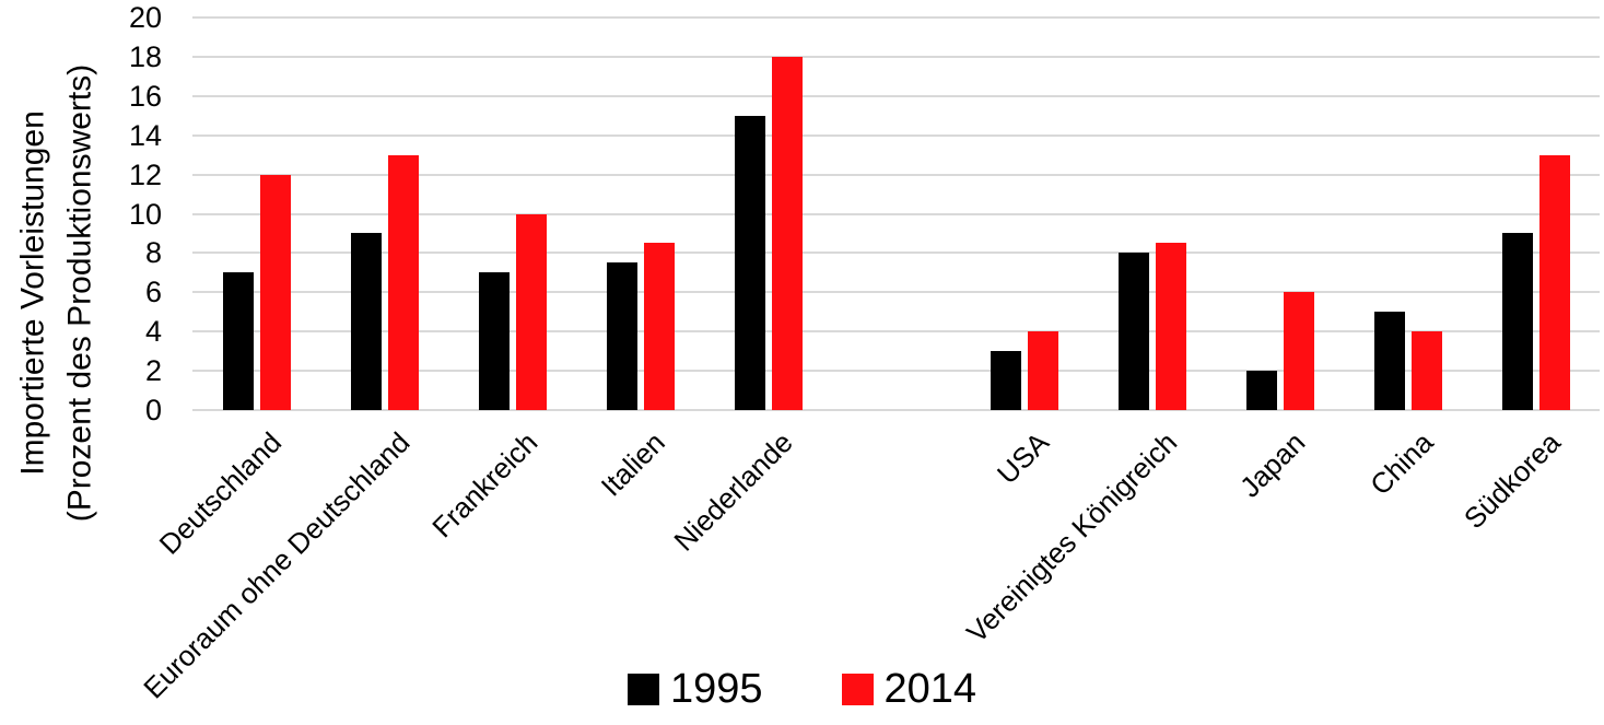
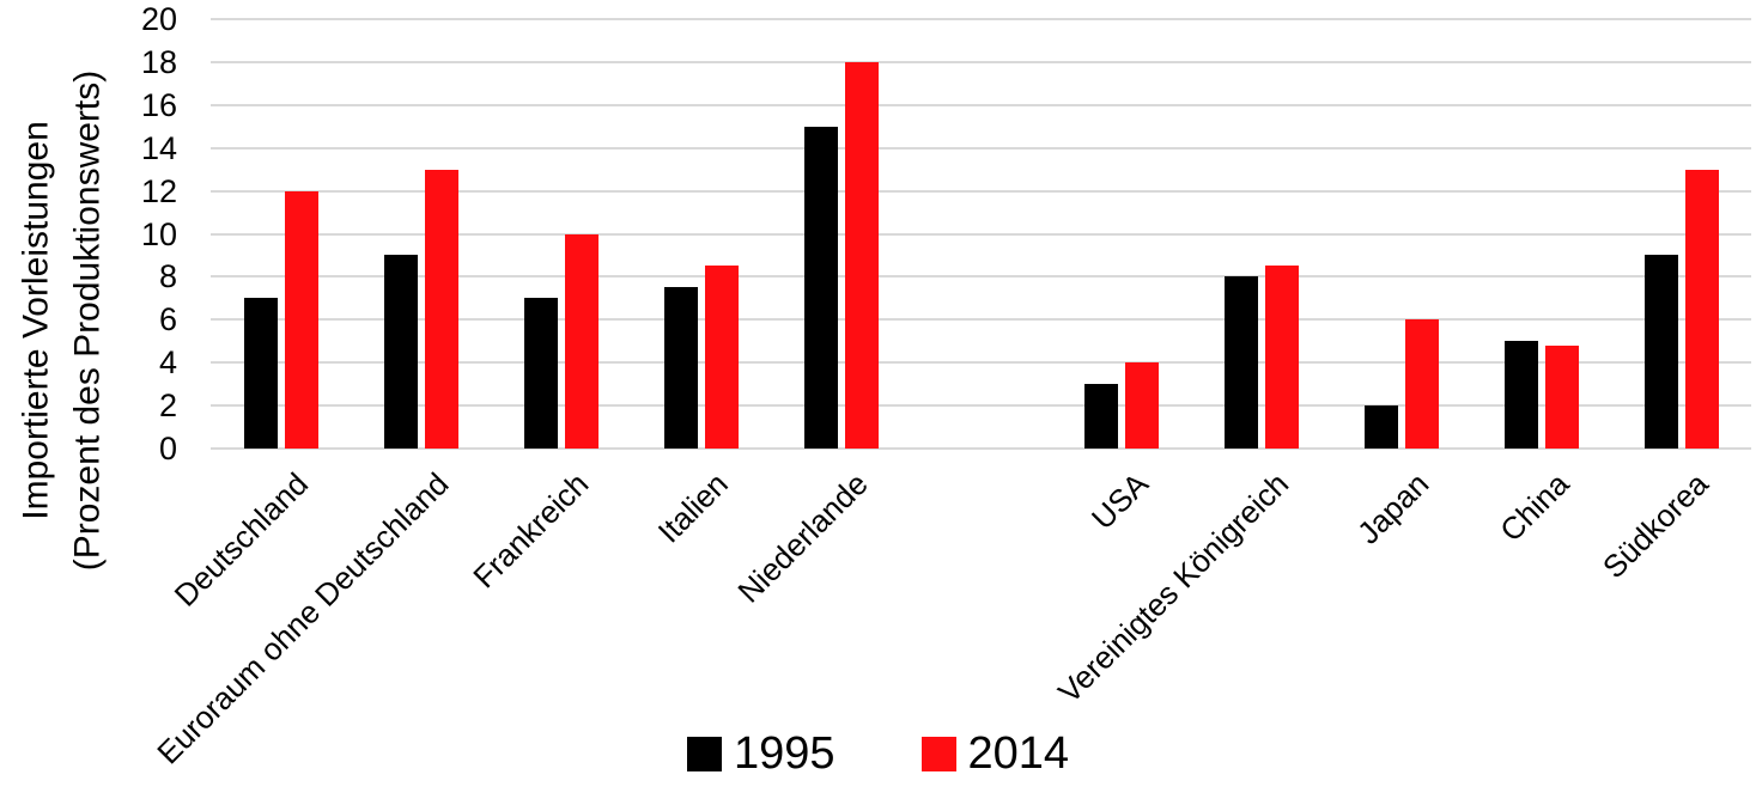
2014/China: 4.0 -> 4.8
